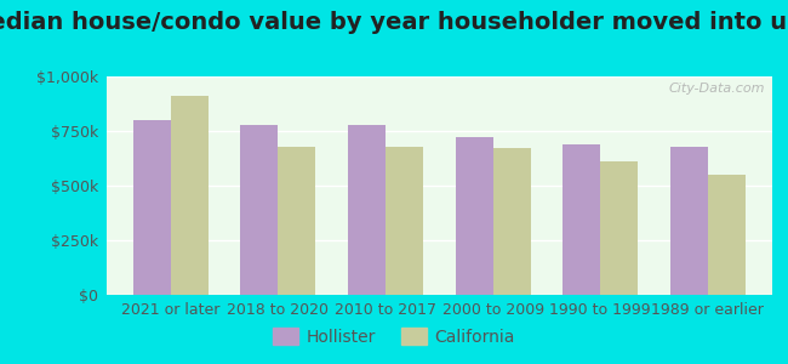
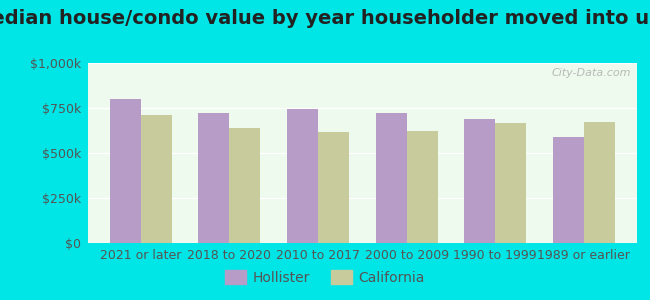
California/2021 or later: $910k -> $710k
Hollister/2018 to 2020: $780k -> $720k
California/2018 to 2020: $680k -> $640k
Hollister/2010 to 2017: $780k -> $740k
California/2010 to 2017: $680k -> $620k
California/2000 to 2009: $670k -> $620k
California/1990 to 1999: $610k -> $660k
Hollister/1989 or earlier: $680k -> $590k
California/1989 or earlier: $550k -> $670k
